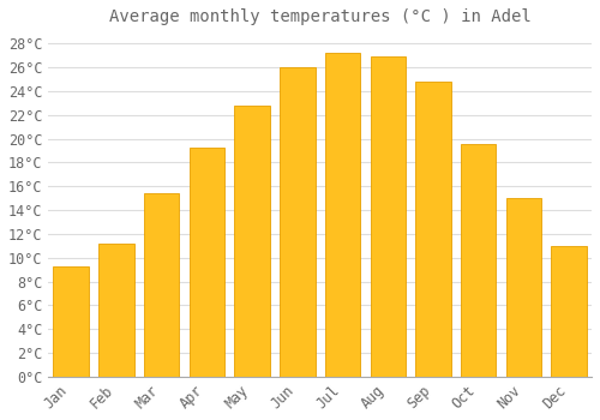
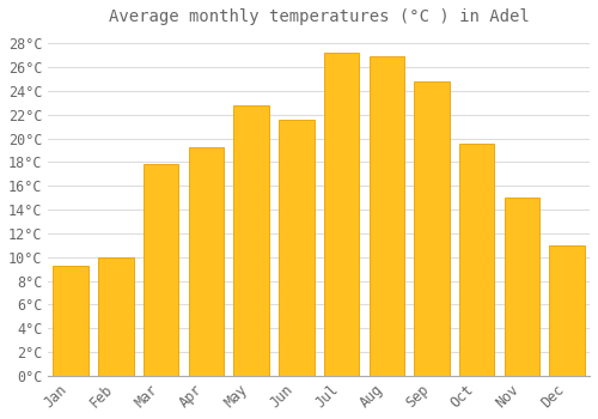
Feb: 11.2°C -> 10.0°C
Mar: 15.4°C -> 17.8°C
Jun: 26.0°C -> 21.6°C
